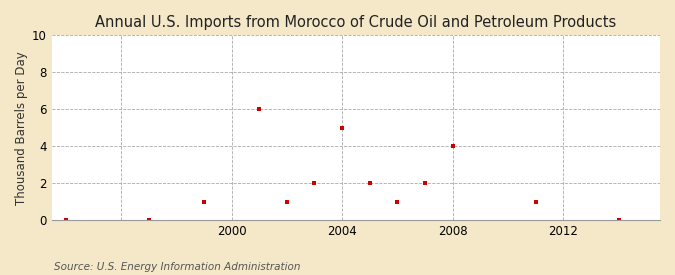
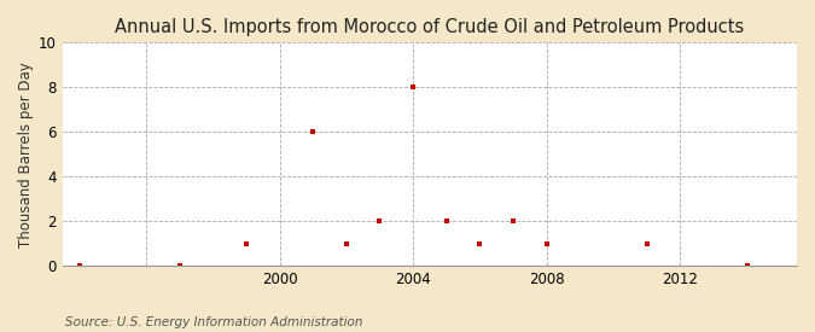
2004: 5 -> 8
2008: 4 -> 1
